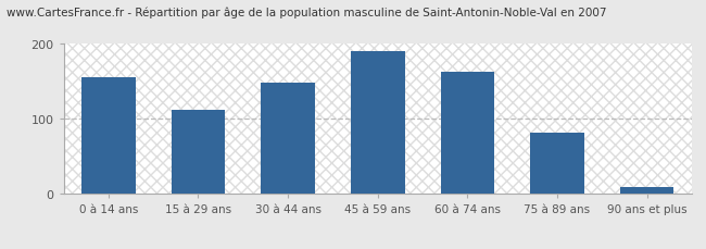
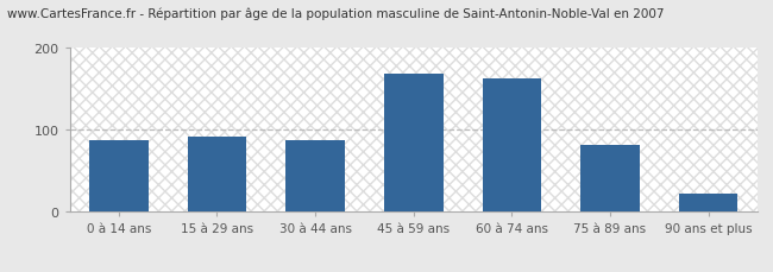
0 à 14 ans: 155 -> 88
15 à 29 ans: 112 -> 92
30 à 44 ans: 148 -> 88
45 à 59 ans: 190 -> 168
90 ans et plus: 10 -> 22
